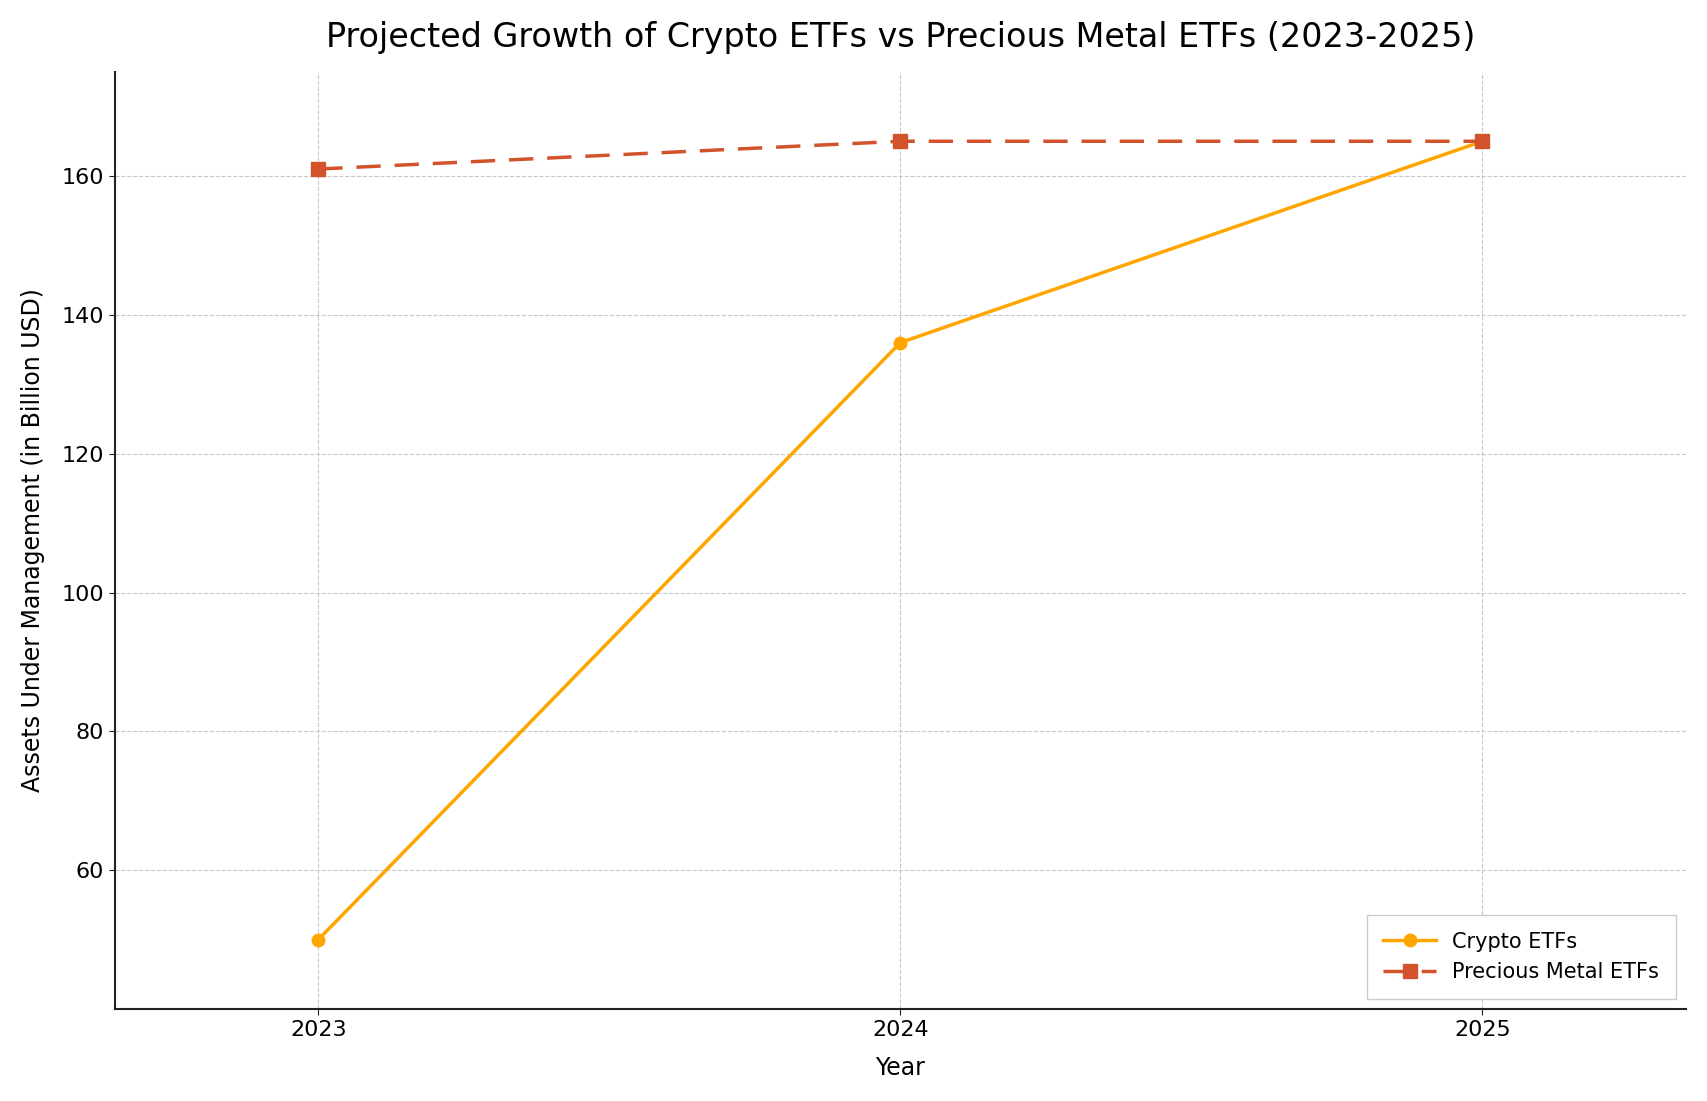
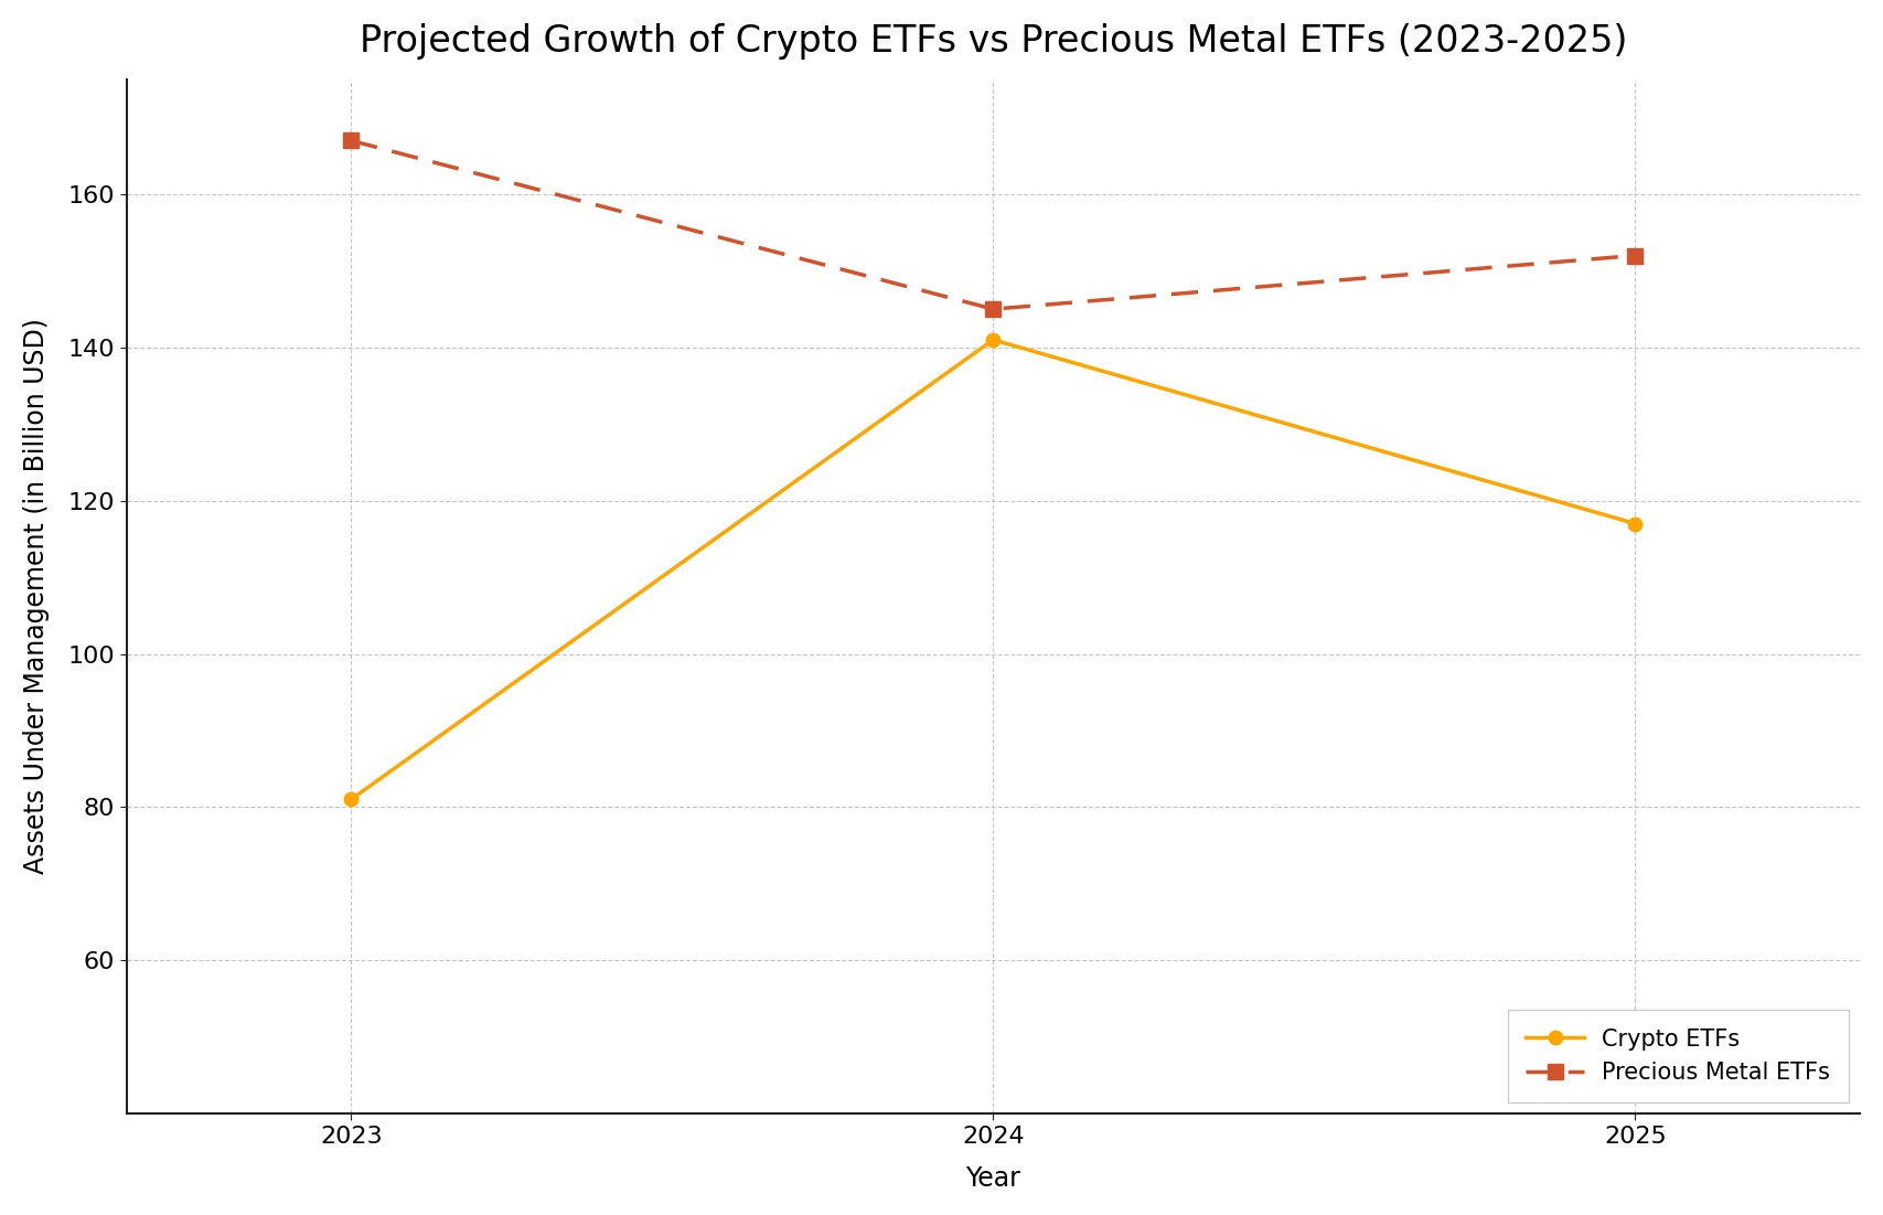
Crypto ETFs/2023: 50 -> 81
Precious Metal ETFs/2023: 161 -> 167
Crypto ETFs/2024: 136 -> 141
Precious Metal ETFs/2024: 165 -> 145
Crypto ETFs/2025: 165 -> 117
Precious Metal ETFs/2025: 165 -> 152
